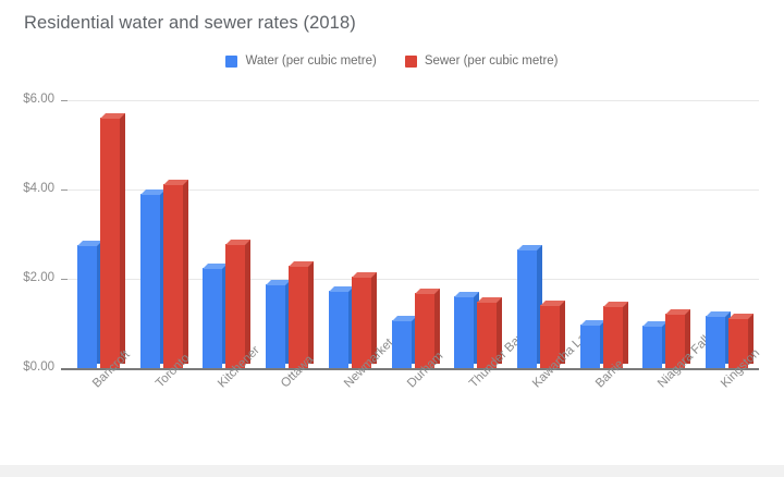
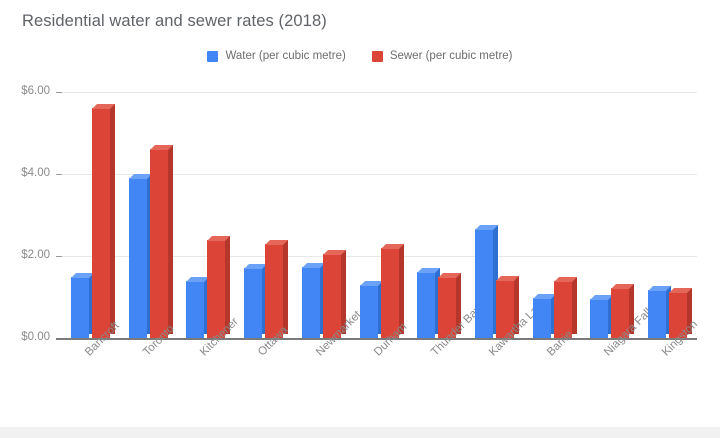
Water (per cubic metre)/Bancroft: $2.8 -> $1.5
Sewer (per cubic metre)/Toronto: $4.1 -> $4.6
Water (per cubic metre)/Kitchener: $2.2 -> $1.4
Sewer (per cubic metre)/Kitchener: $2.8 -> $2.4
Water (per cubic metre)/Ottawa: $1.9 -> $1.7
Water (per cubic metre)/Durham: $1.1 -> $1.3
Sewer (per cubic metre)/Durham: $1.7 -> $2.2
